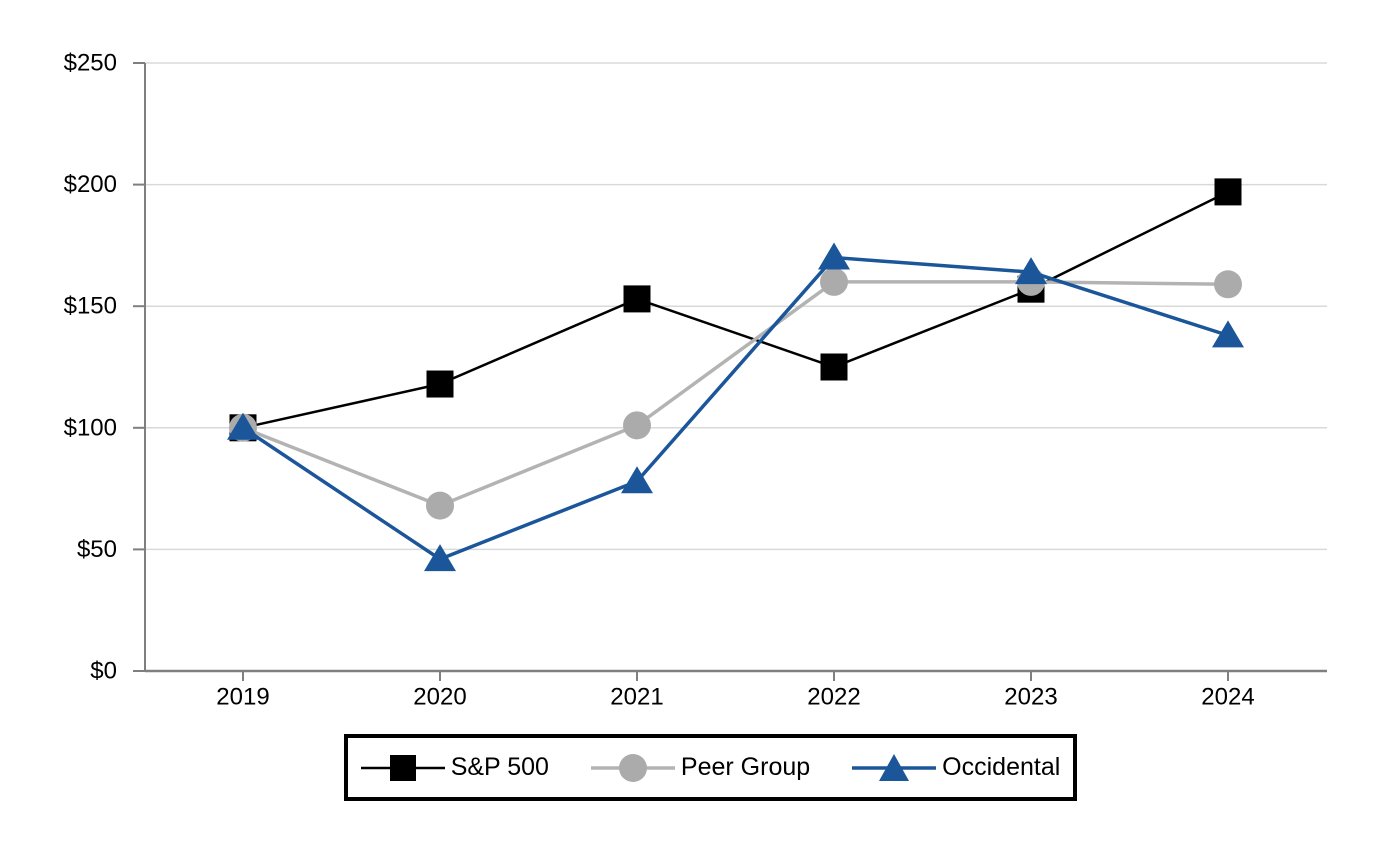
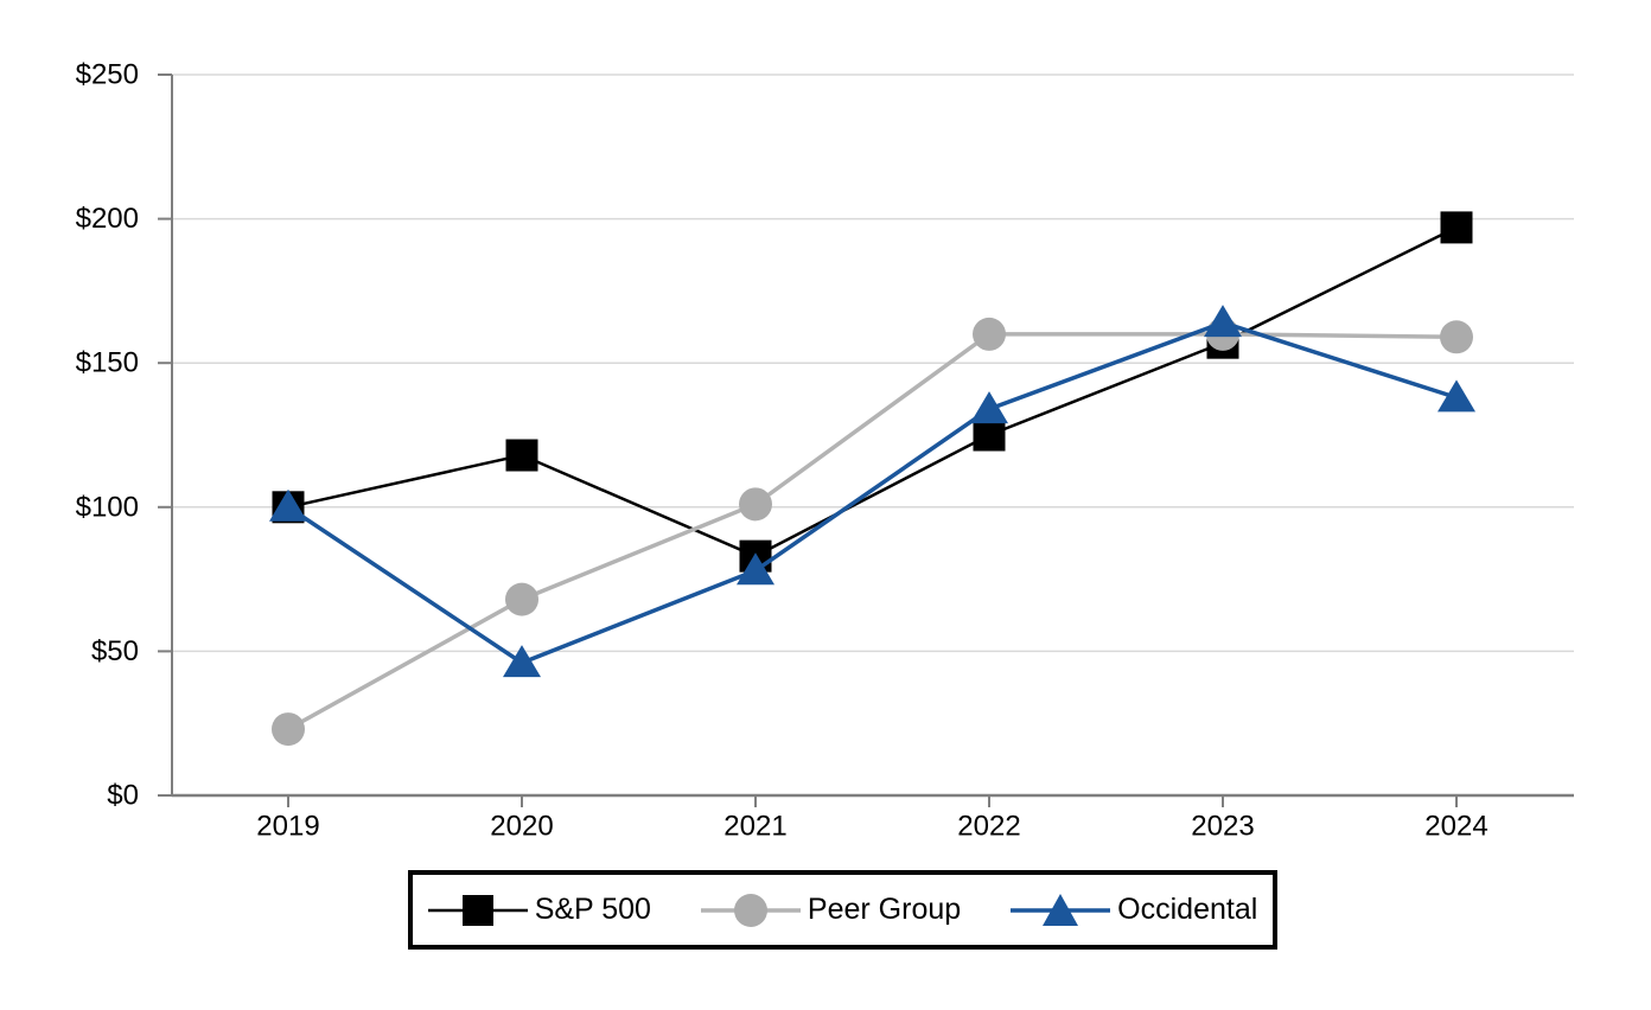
Peer Group/2019: $100 -> $23
S&P 500/2021: $153 -> $83
Occidental/2022: $170 -> $134
